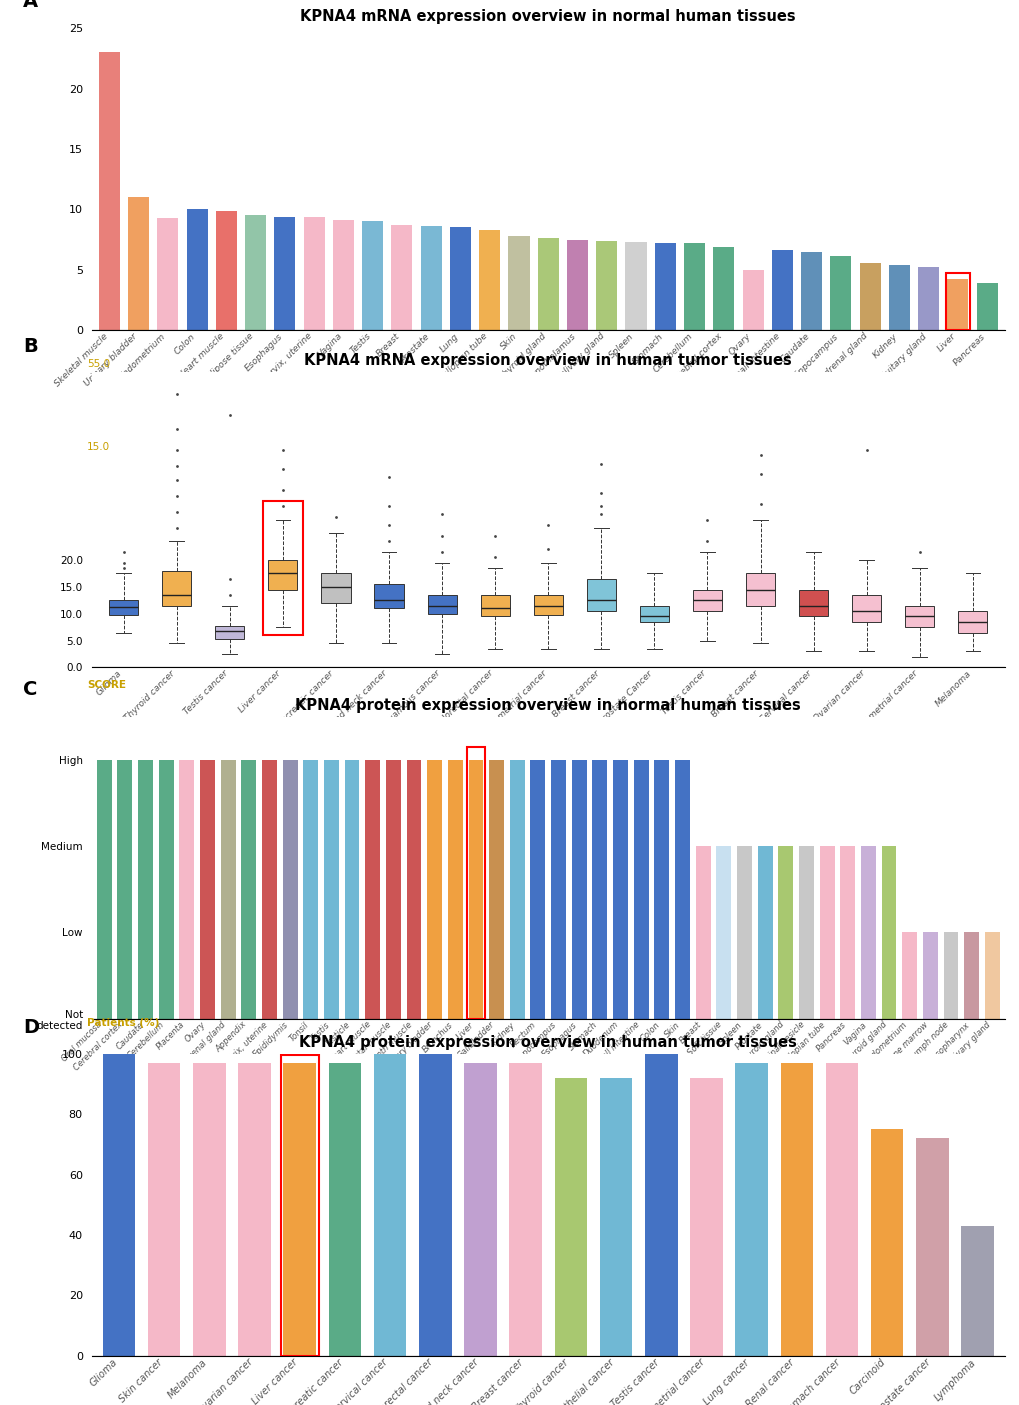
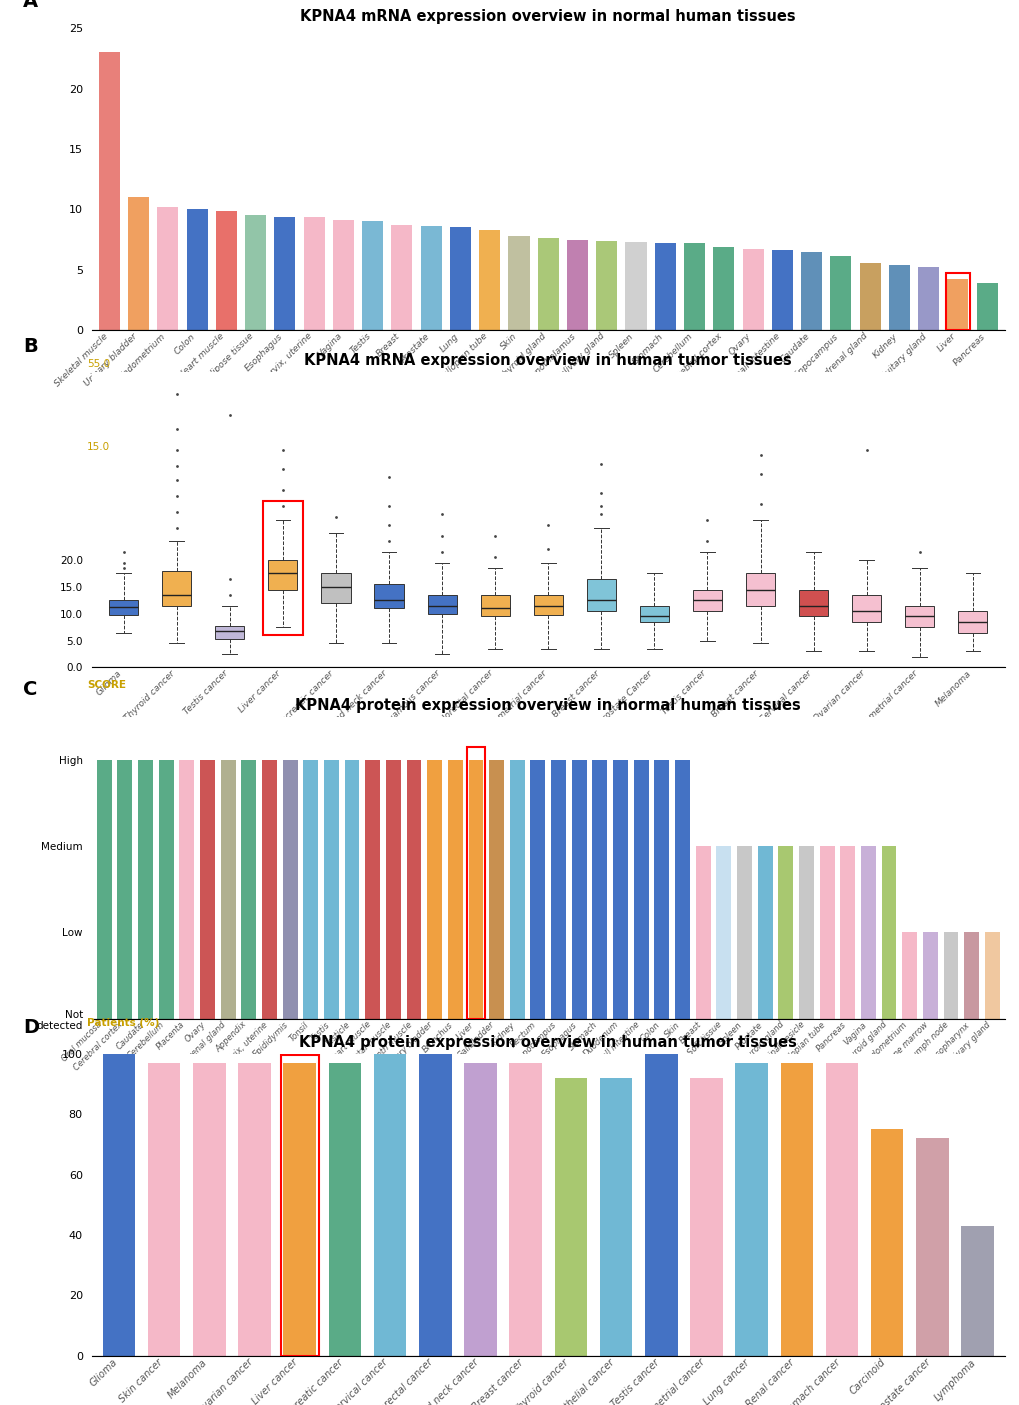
KPNA4 mRNA expression overview in normal human tissues/Endometrium: 9.3 -> 10.2
KPNA4 mRNA expression overview in normal human tissues/Ovary: 5.0 -> 6.7
